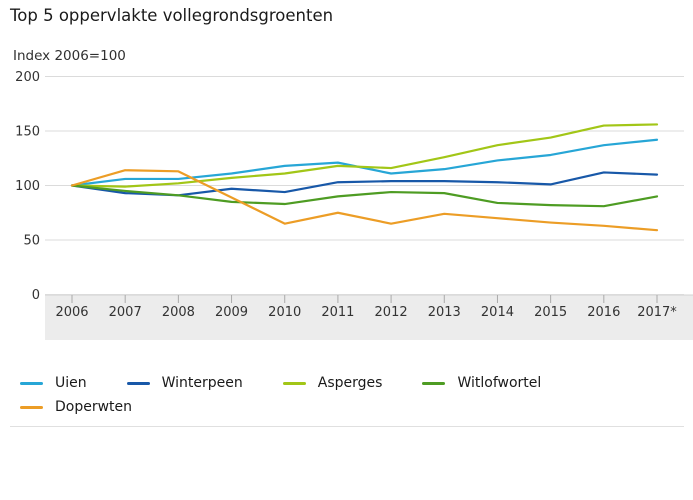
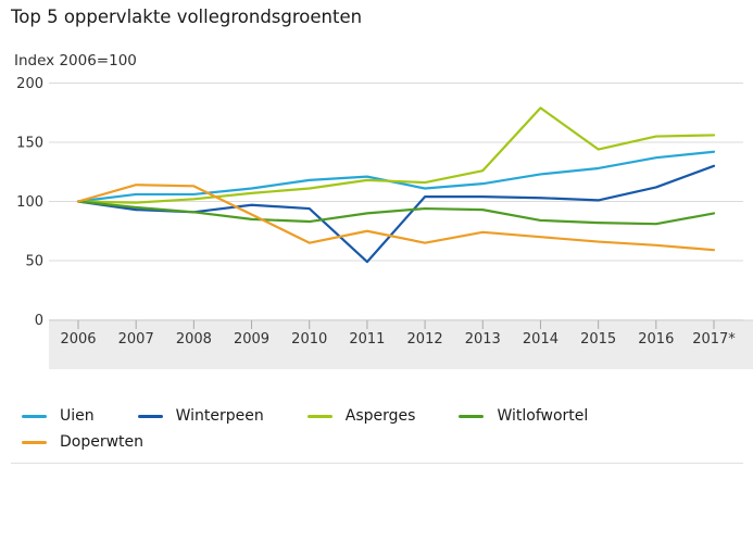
Winterpeen/2011: 103 -> 49
Asperges/2014: 137 -> 179
Winterpeen/2017*: 110 -> 130
